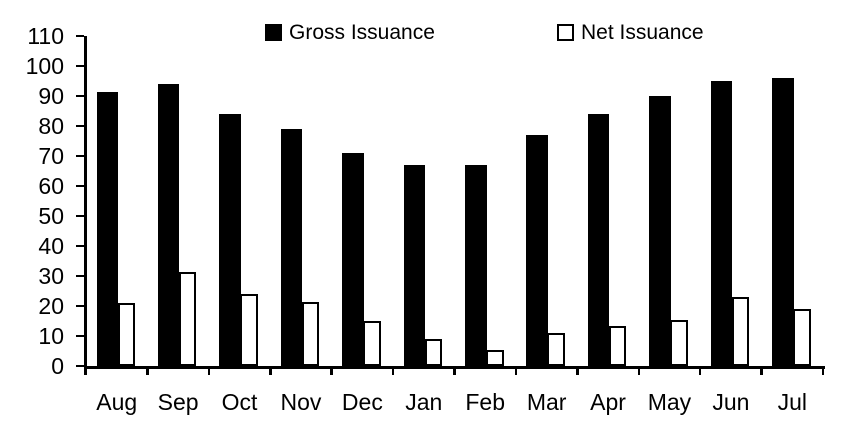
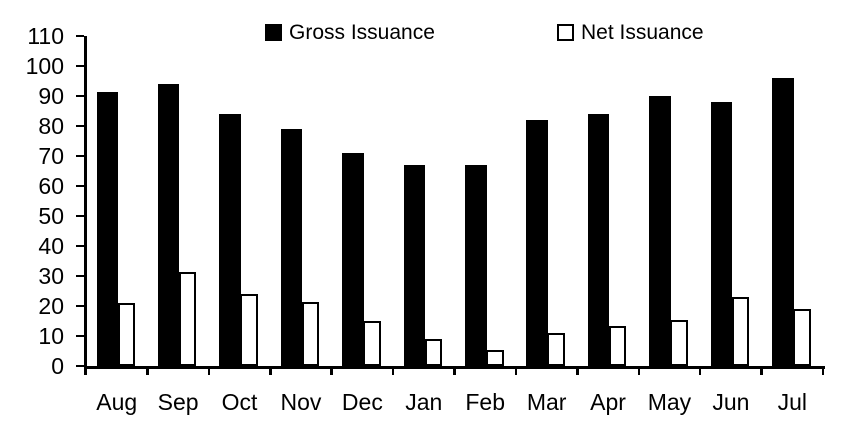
Gross Issuance/Mar: 77 -> 82
Gross Issuance/Jun: 95 -> 88
